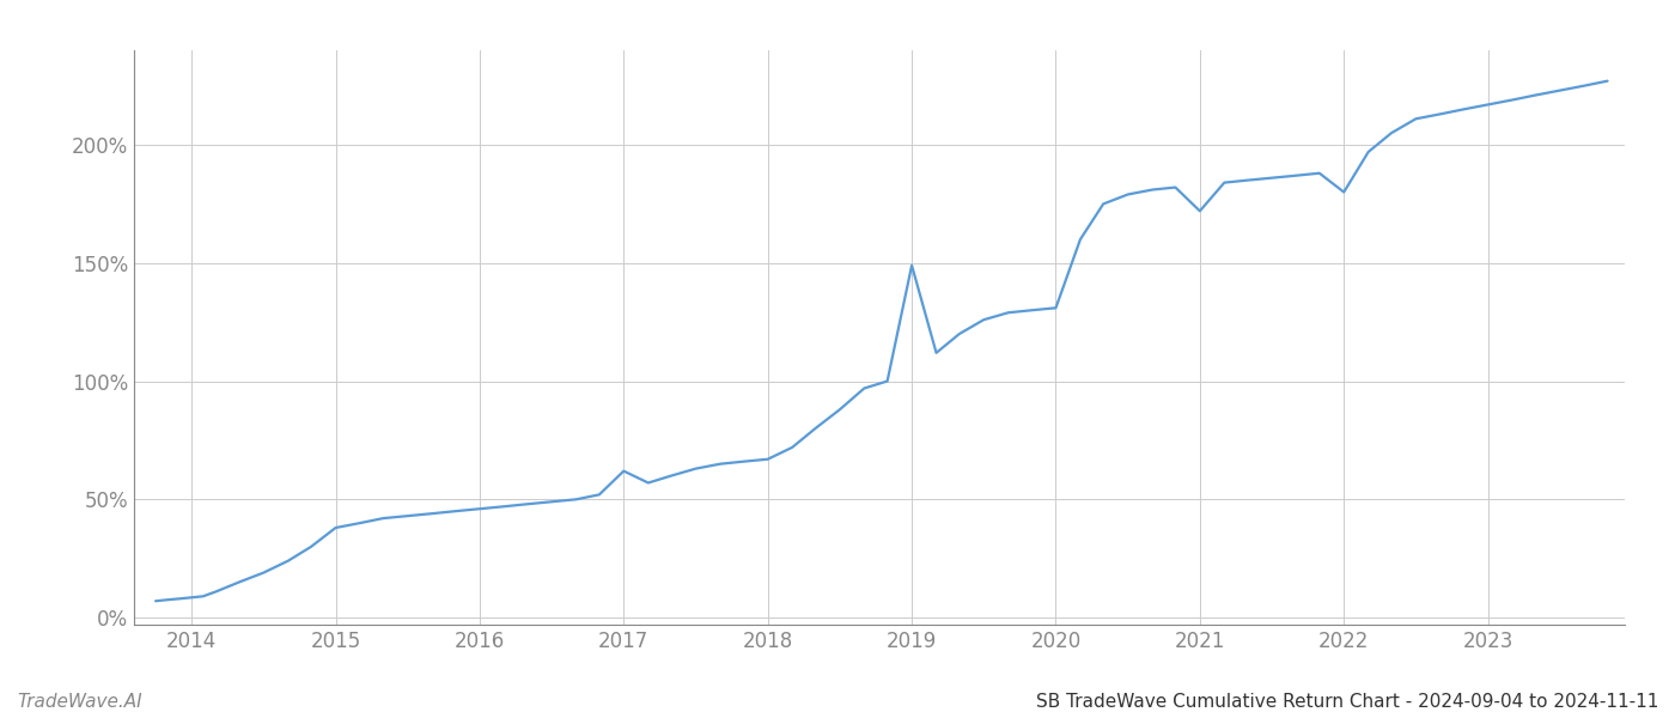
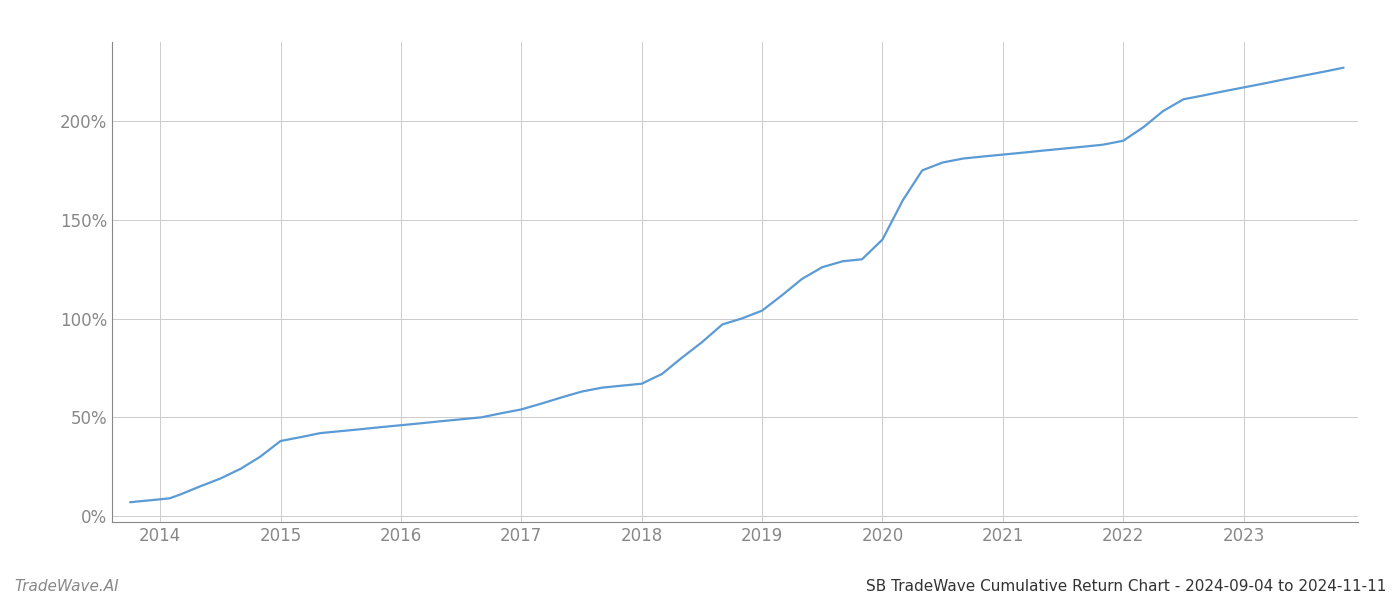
2017: 62% -> 54%
2019: 149% -> 104%
2020: 131% -> 140%
2021: 172% -> 183%
2022: 180% -> 190%
